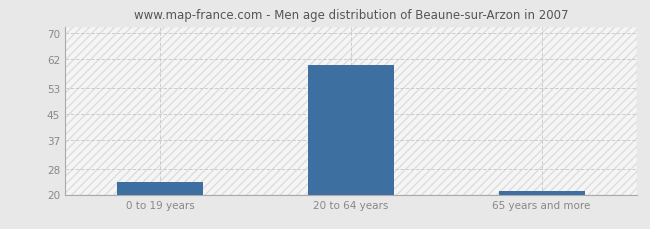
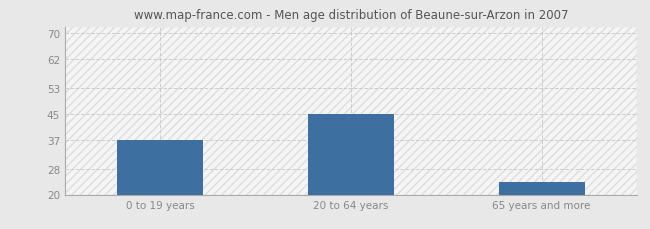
0 to 19 years: 24 -> 37
20 to 64 years: 60 -> 45
65 years and more: 21 -> 24
